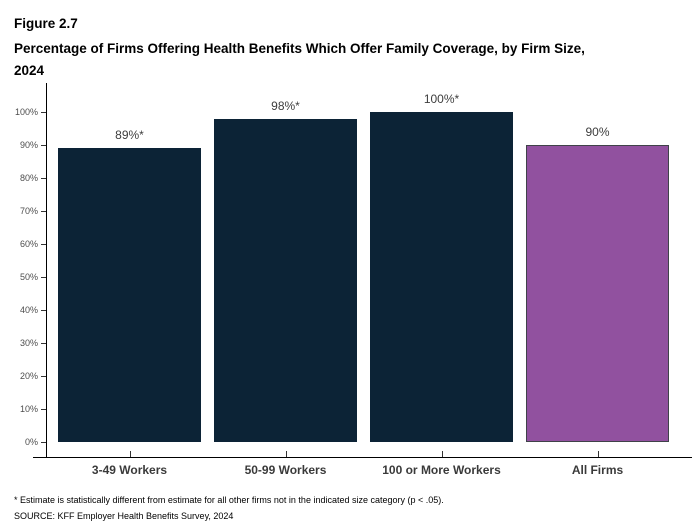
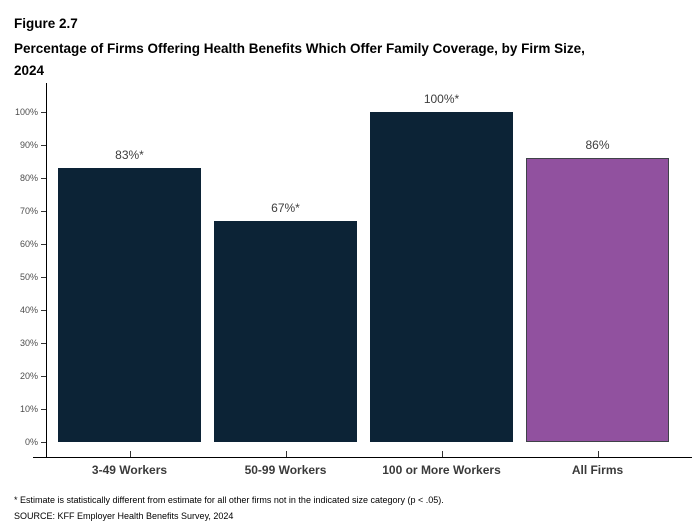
3-49 Workers: 89 -> 83
50-99 Workers: 98 -> 67
All Firms: 90% -> 86%
